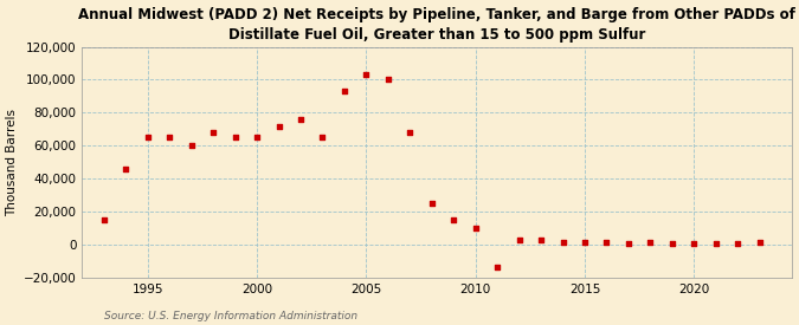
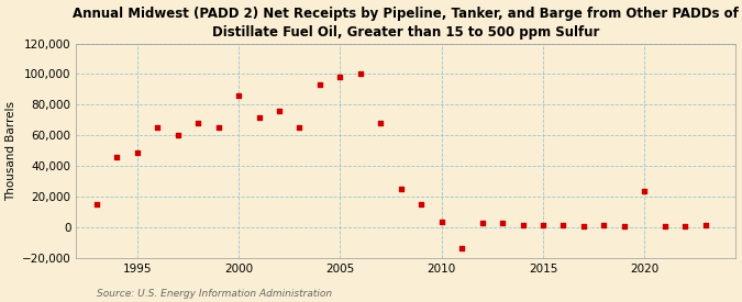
1995: 65,000 -> 49,000
2000: 65,000 -> 86,000
2005: 103,000 -> 98,000
2010: 10,000 -> 4,000
2020: 1,000 -> 24,000
